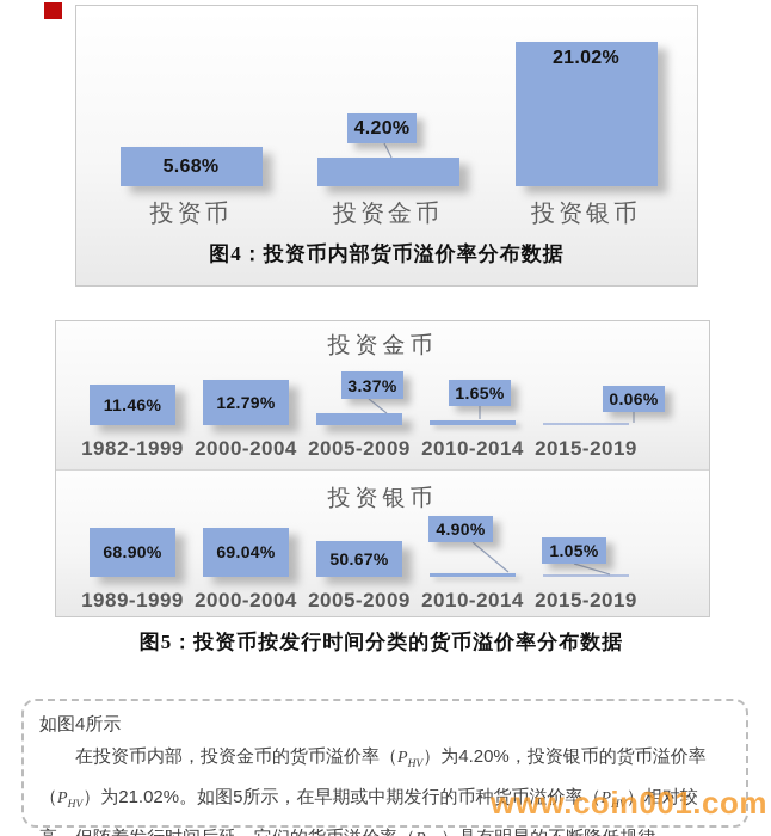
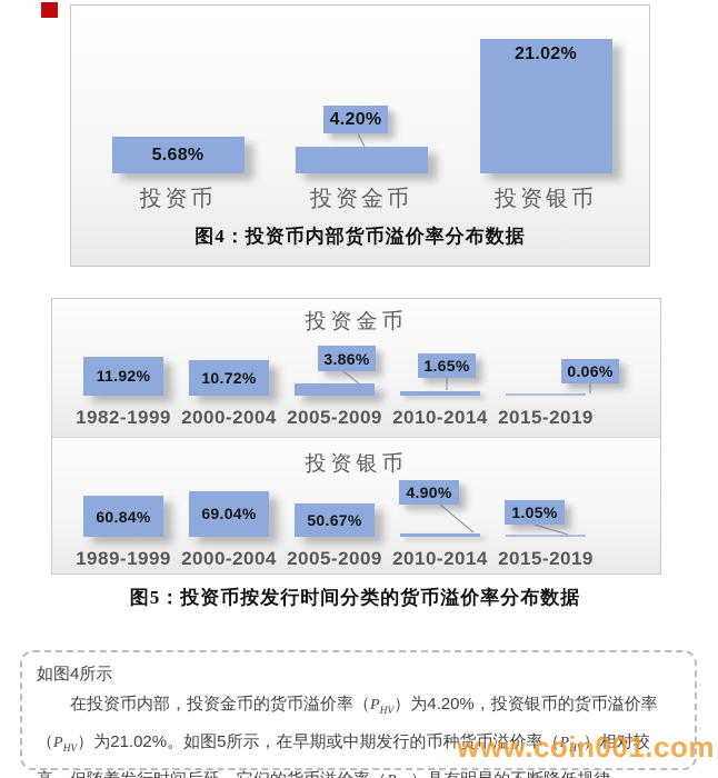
投资金币/1982-1999: 11.46% -> 11.92%
投资金币/2000-2004: 12.79% -> 10.72%
投资金币/2005-2009: 3.37% -> 3.86%
投资银币/1989-1999: 68.90% -> 60.84%
